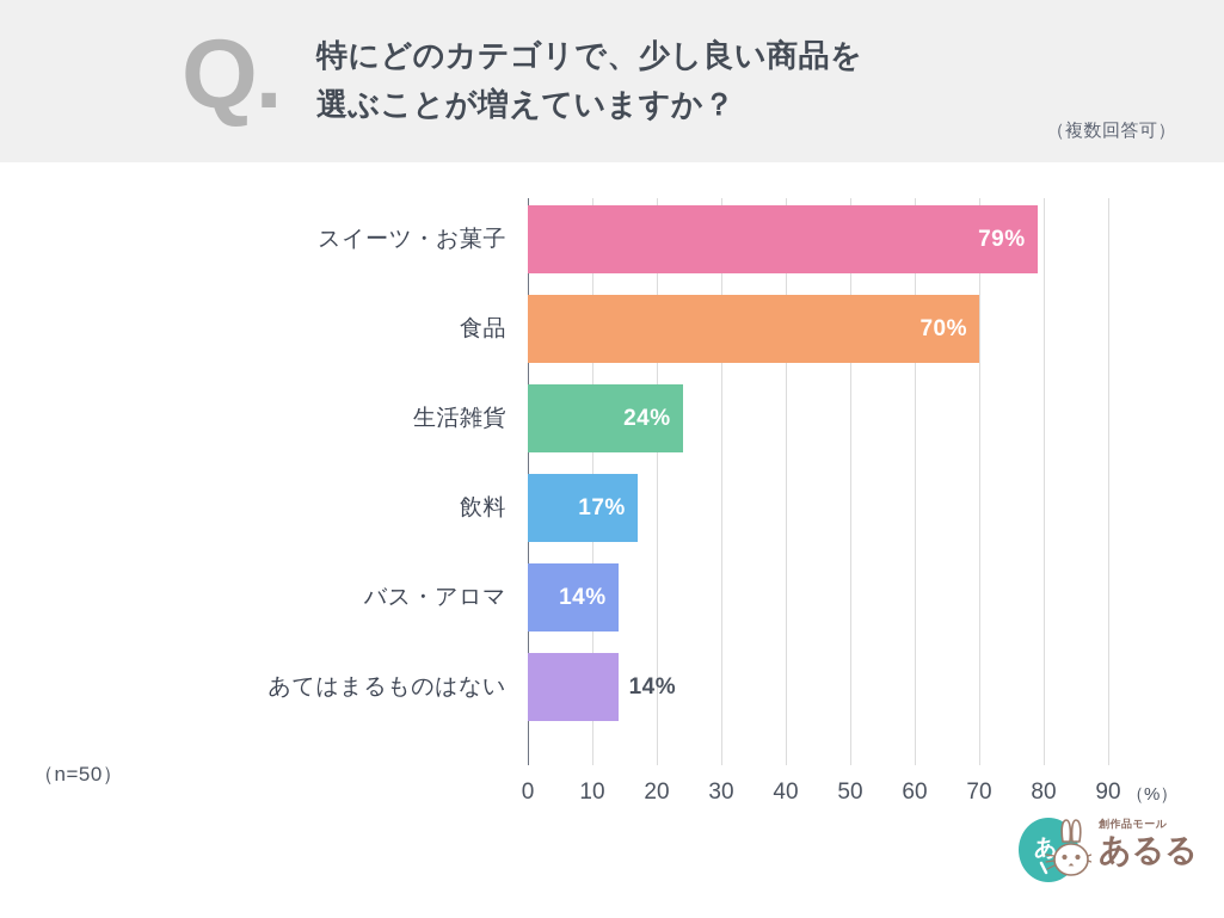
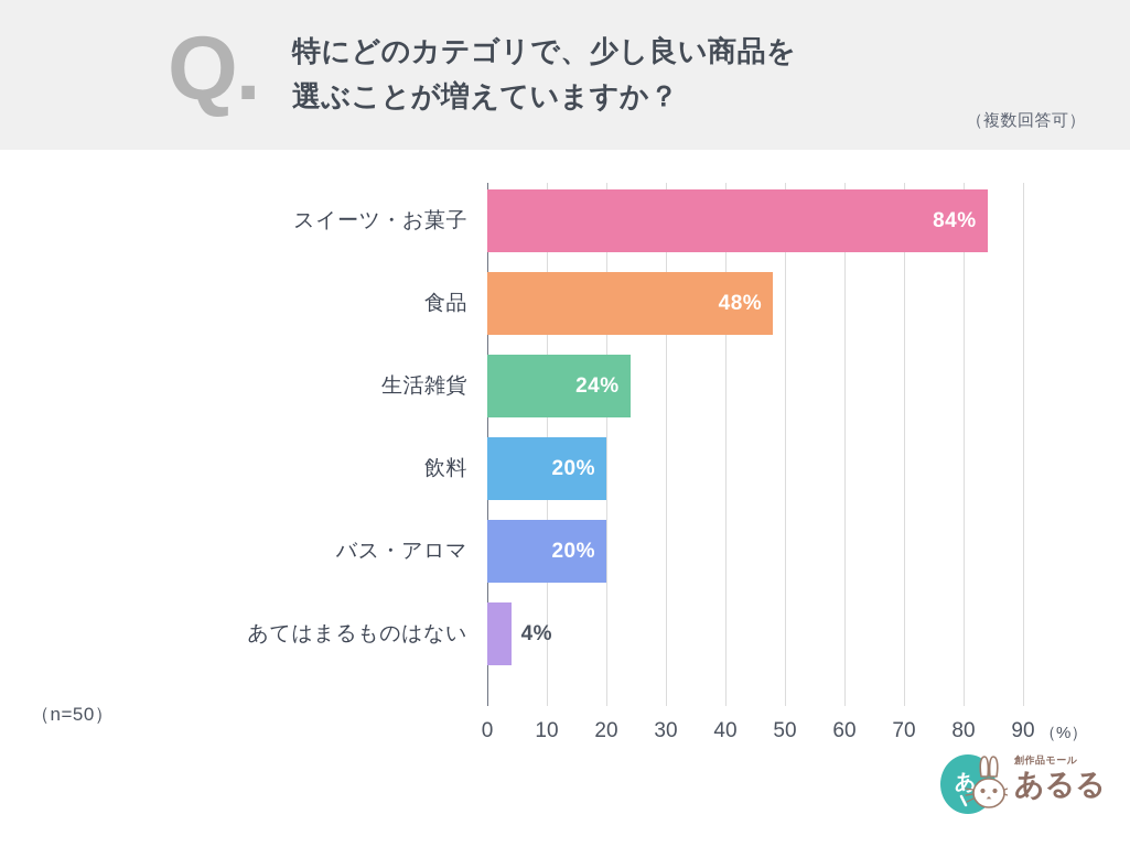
スイーツ・お菓子: 79% -> 84%
食品: 70% -> 48%
飲料: 17% -> 20%
バス・アロマ: 14% -> 20%
あてはまるものはない: 14% -> 4%
